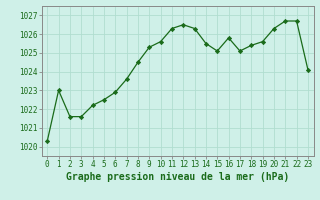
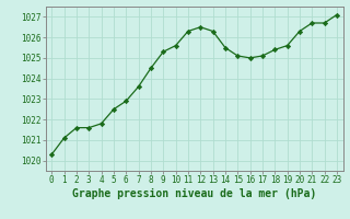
1: 1023.0 -> 1021.1
4: 1022.2 -> 1021.8
16: 1025.8 -> 1025.0
23: 1024.1 -> 1027.1
